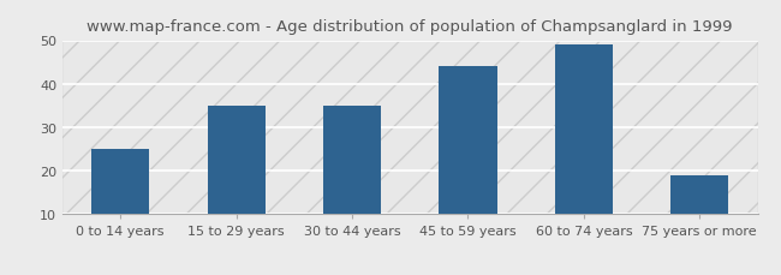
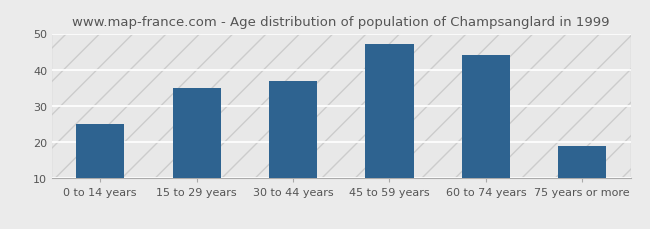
30 to 44 years: 35 -> 37
45 to 59 years: 44 -> 47
60 to 74 years: 49 -> 44
